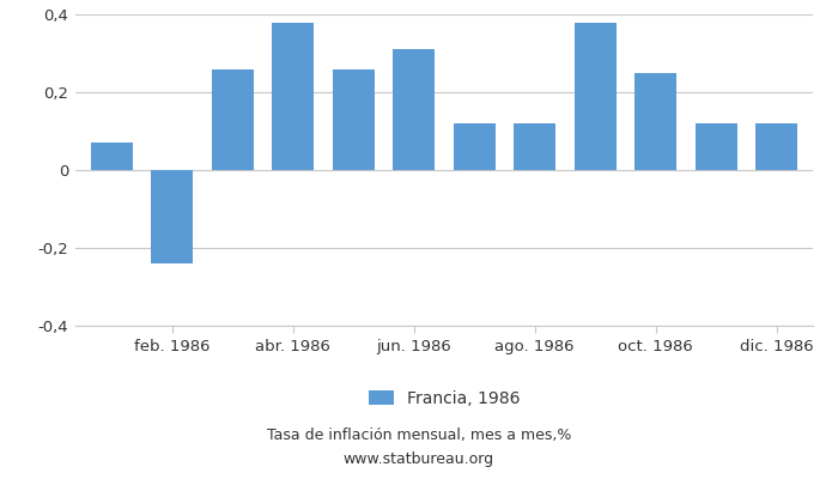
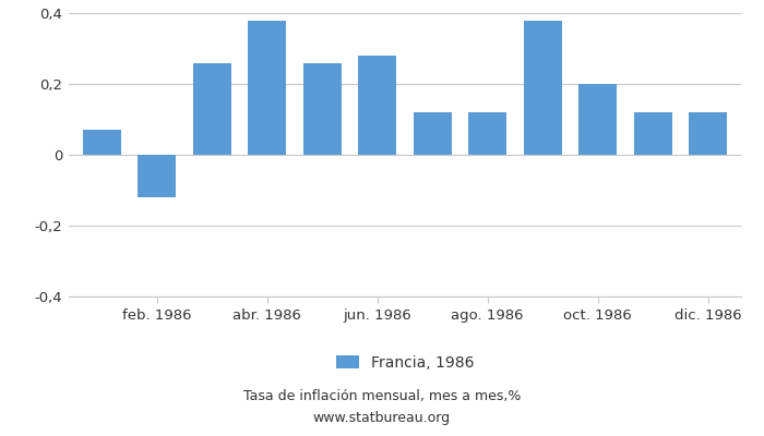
feb. 1986: -0,24 -> -0,12
jun. 1986: 0,31 -> 0,28
oct. 1986: 0,25 -> 0,20
